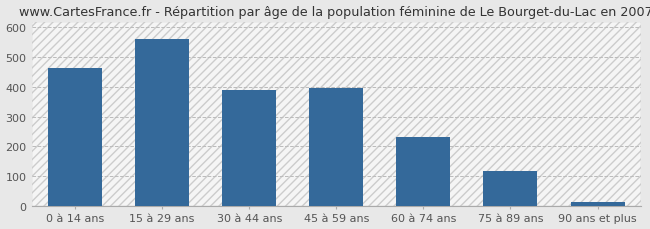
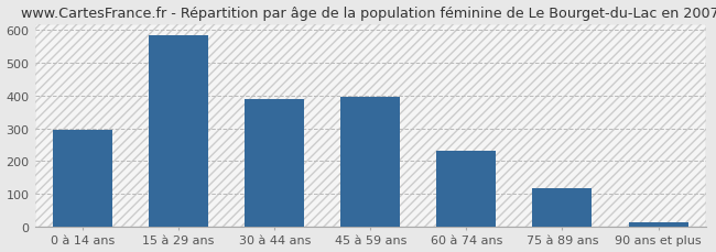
0 à 14 ans: 465 -> 295
15 à 29 ans: 560 -> 585
